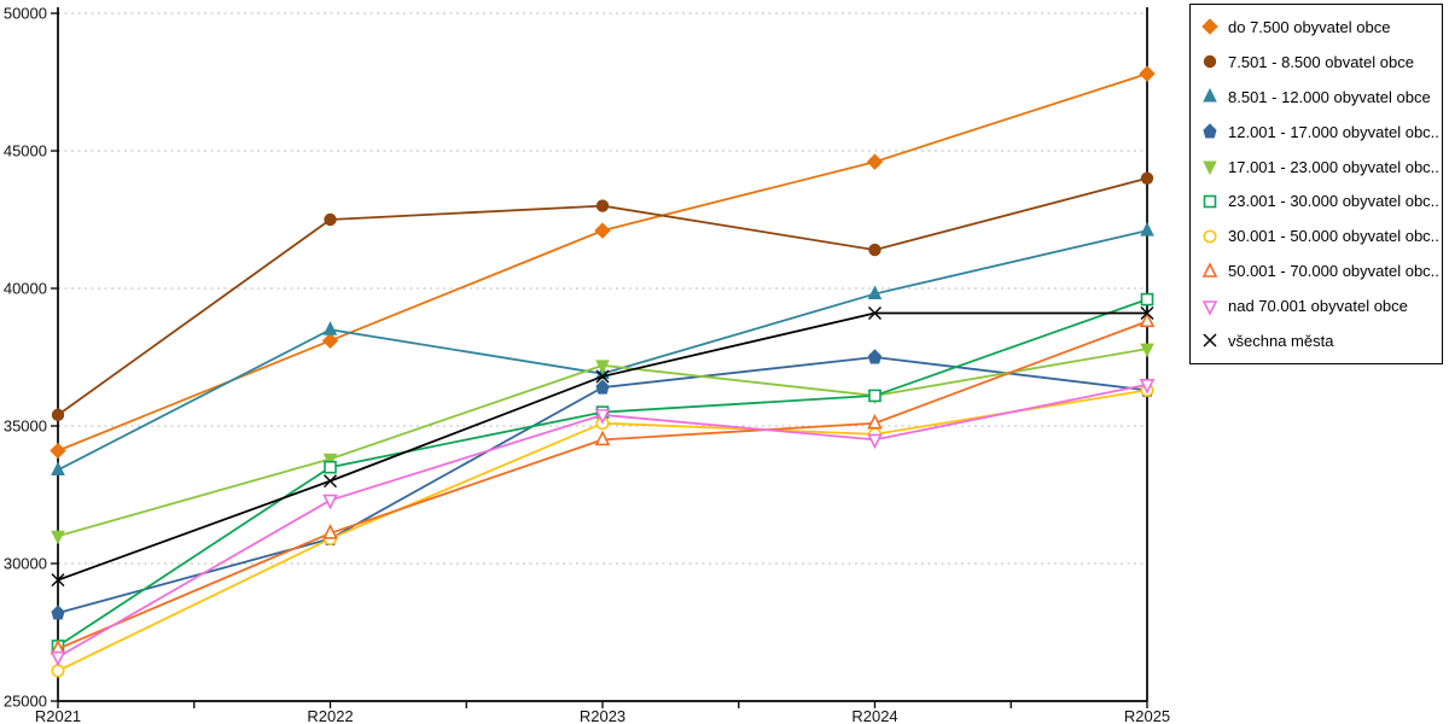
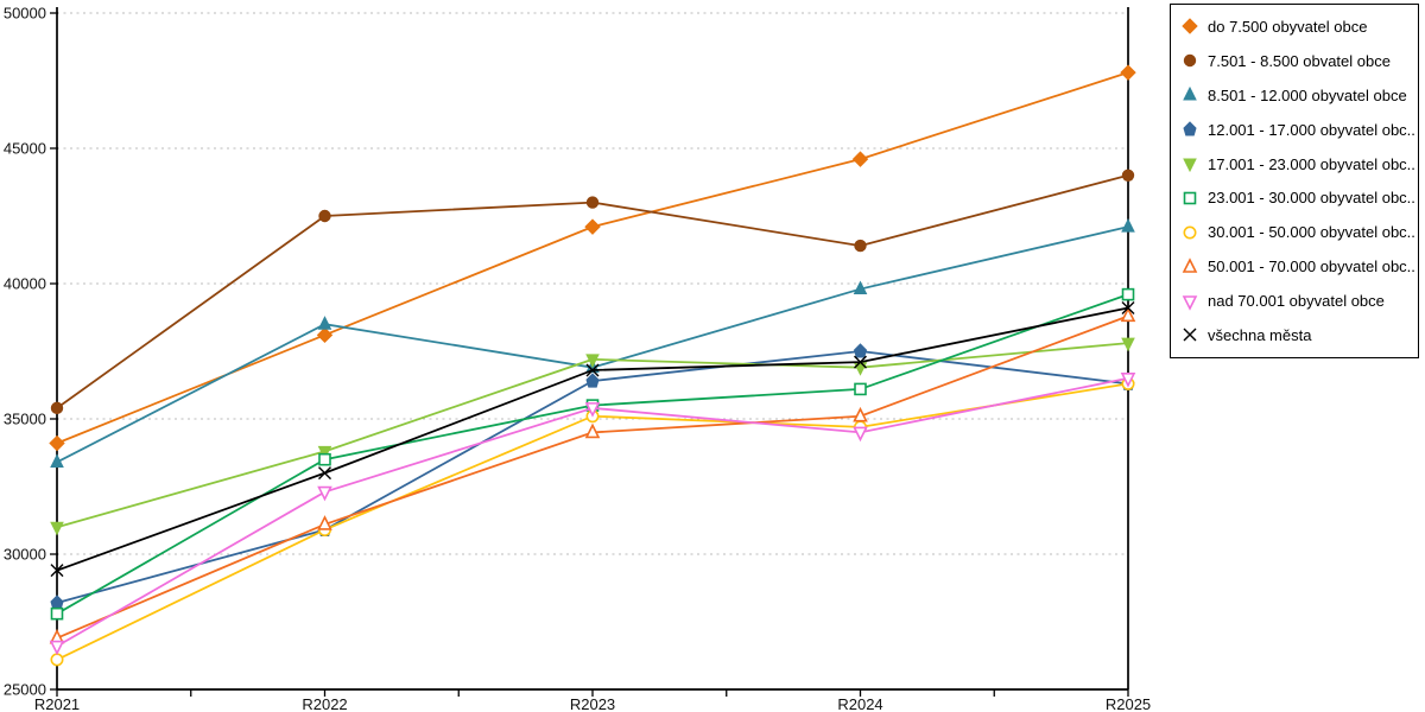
23.001 - 30.000 obyvatel obc.../R2021: 27000 -> 27800
17.001 - 23.000 obyvatel obc.../R2024: 36100 -> 36900
všechna města/R2024: 39100 -> 37100
